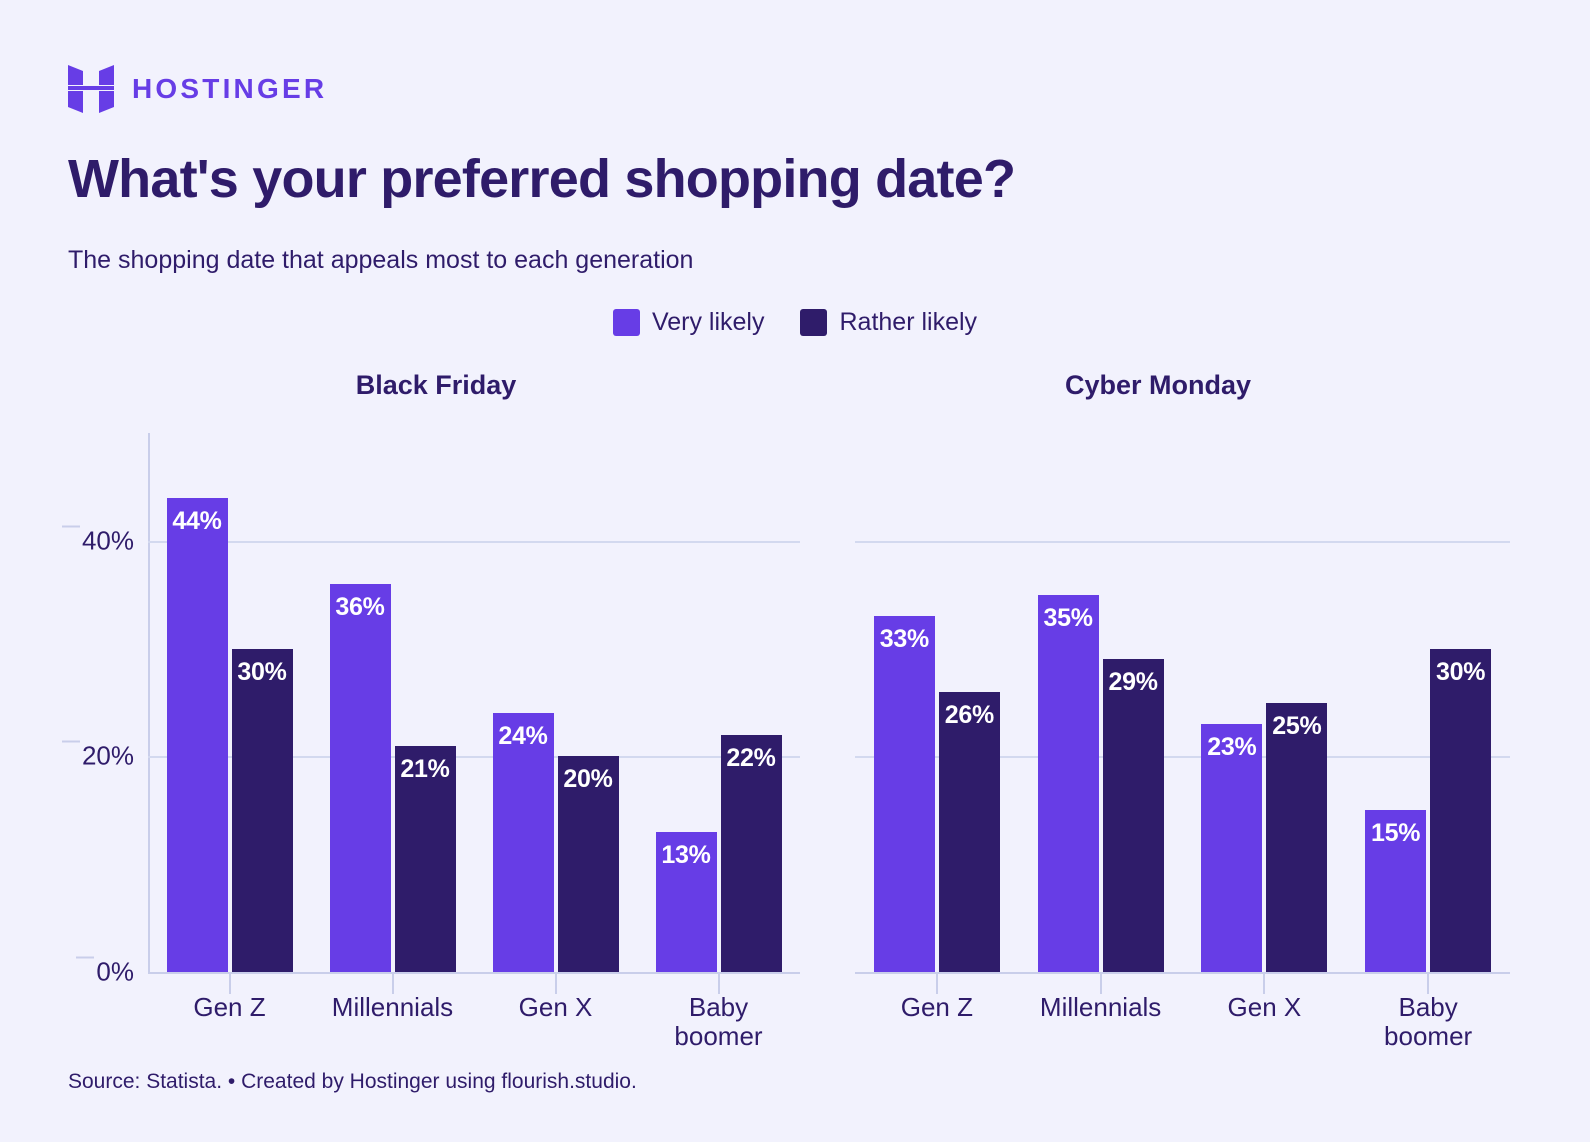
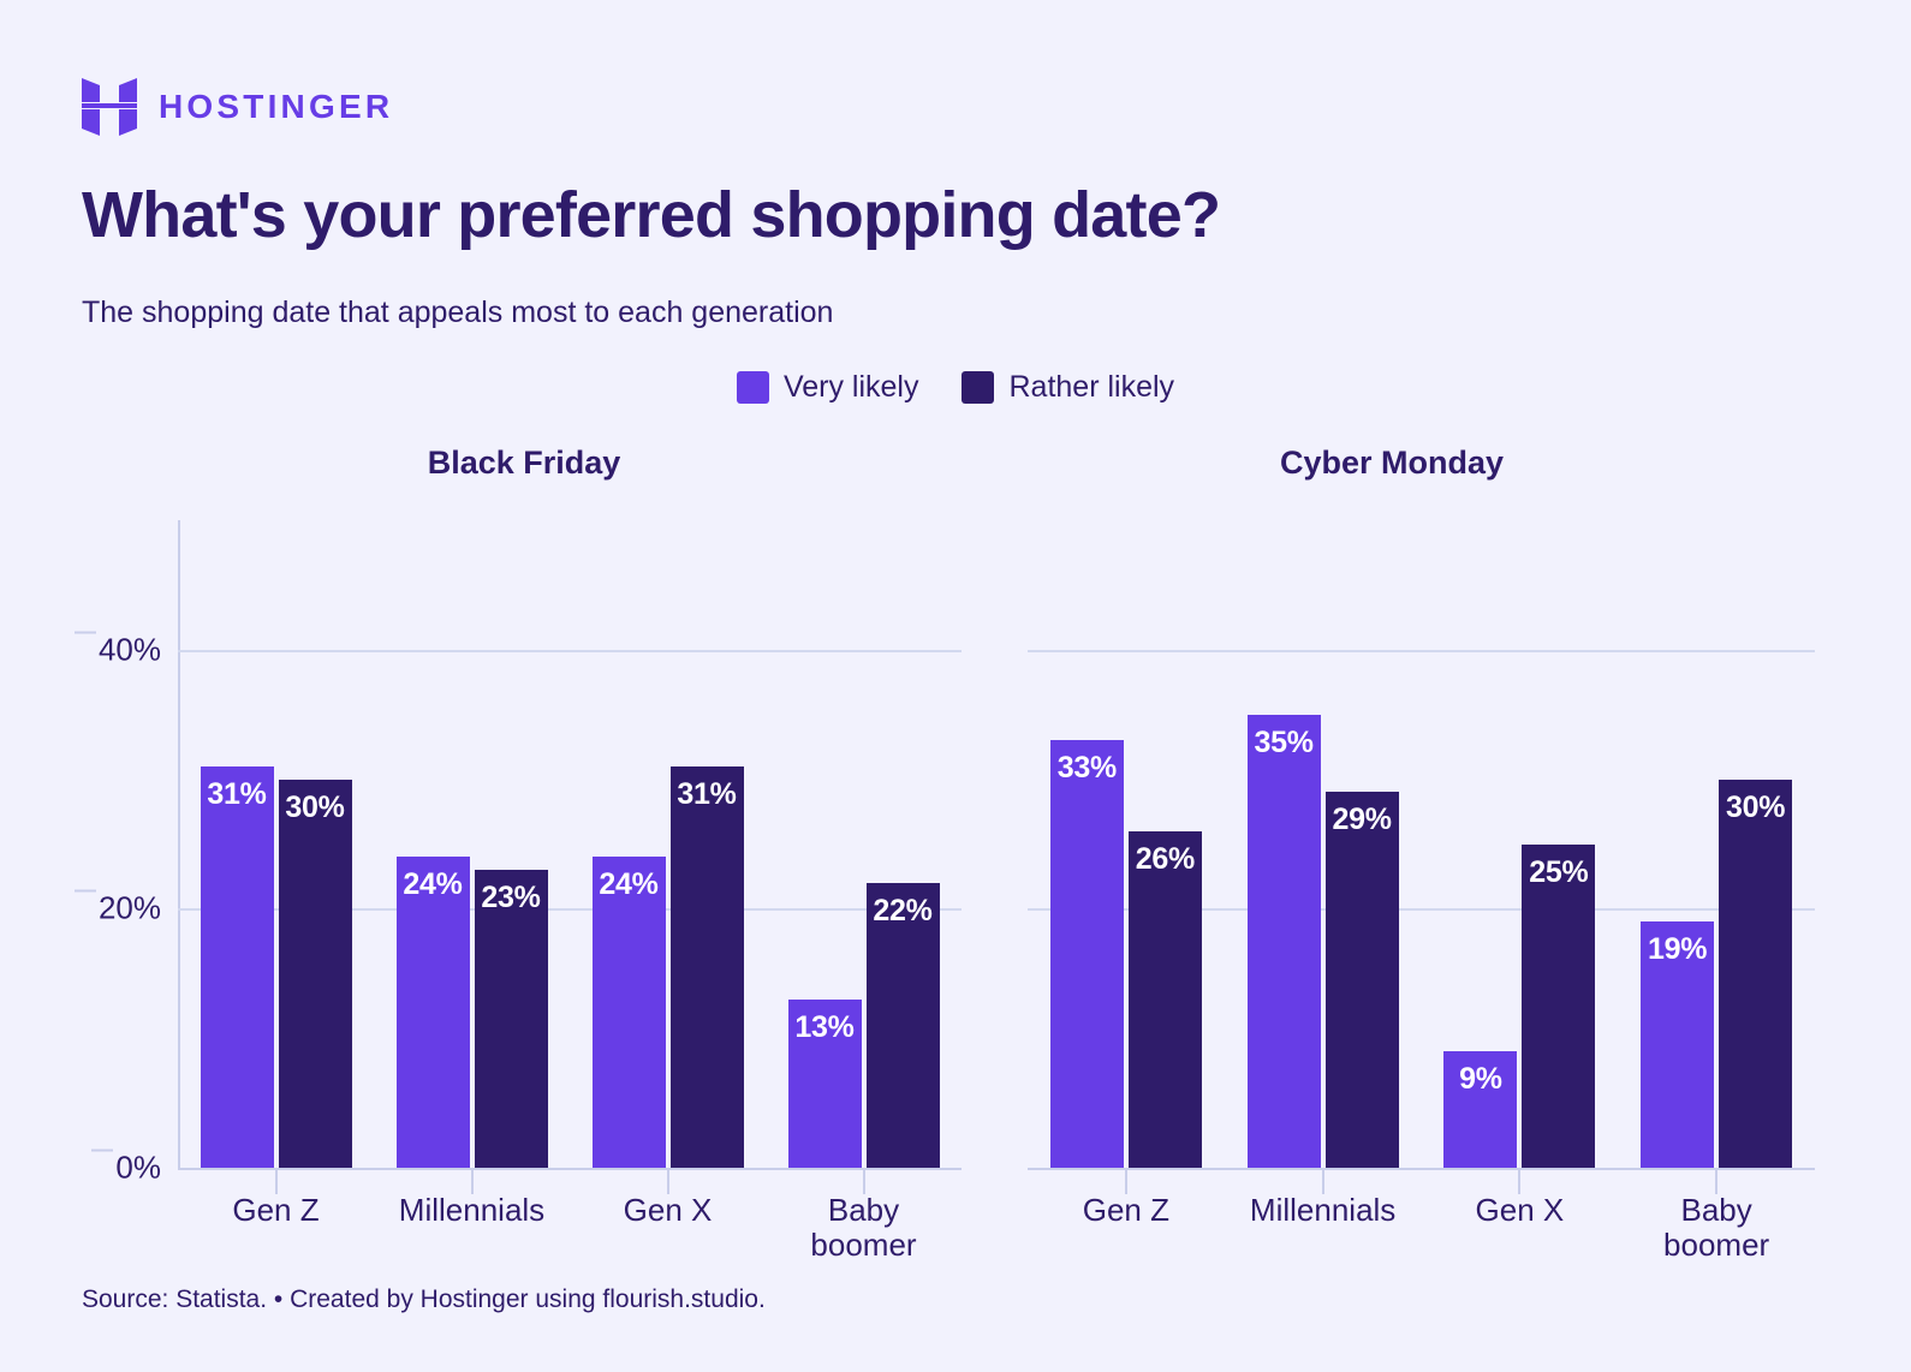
Black Friday/Very likely/Gen Z: 44% -> 31%
Black Friday/Very likely/Millennials: 36% -> 24%
Black Friday/Rather likely/Millennials: 21% -> 23%
Black Friday/Rather likely/Gen X: 20% -> 31%
Cyber Monday/Very likely/Gen X: 23% -> 9%
Cyber Monday/Very likely/Baby boomer: 15% -> 19%
